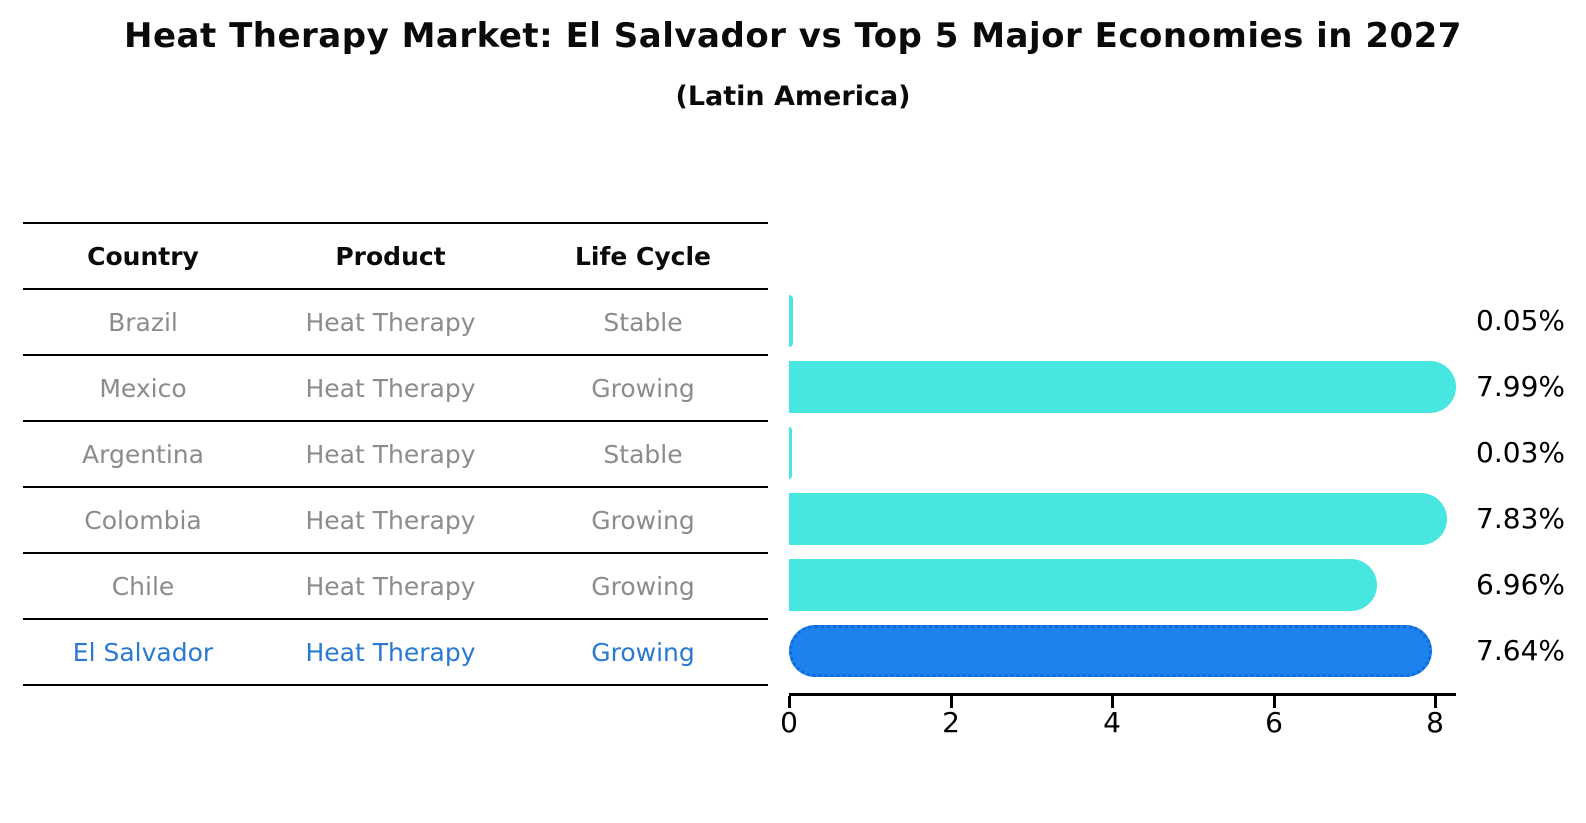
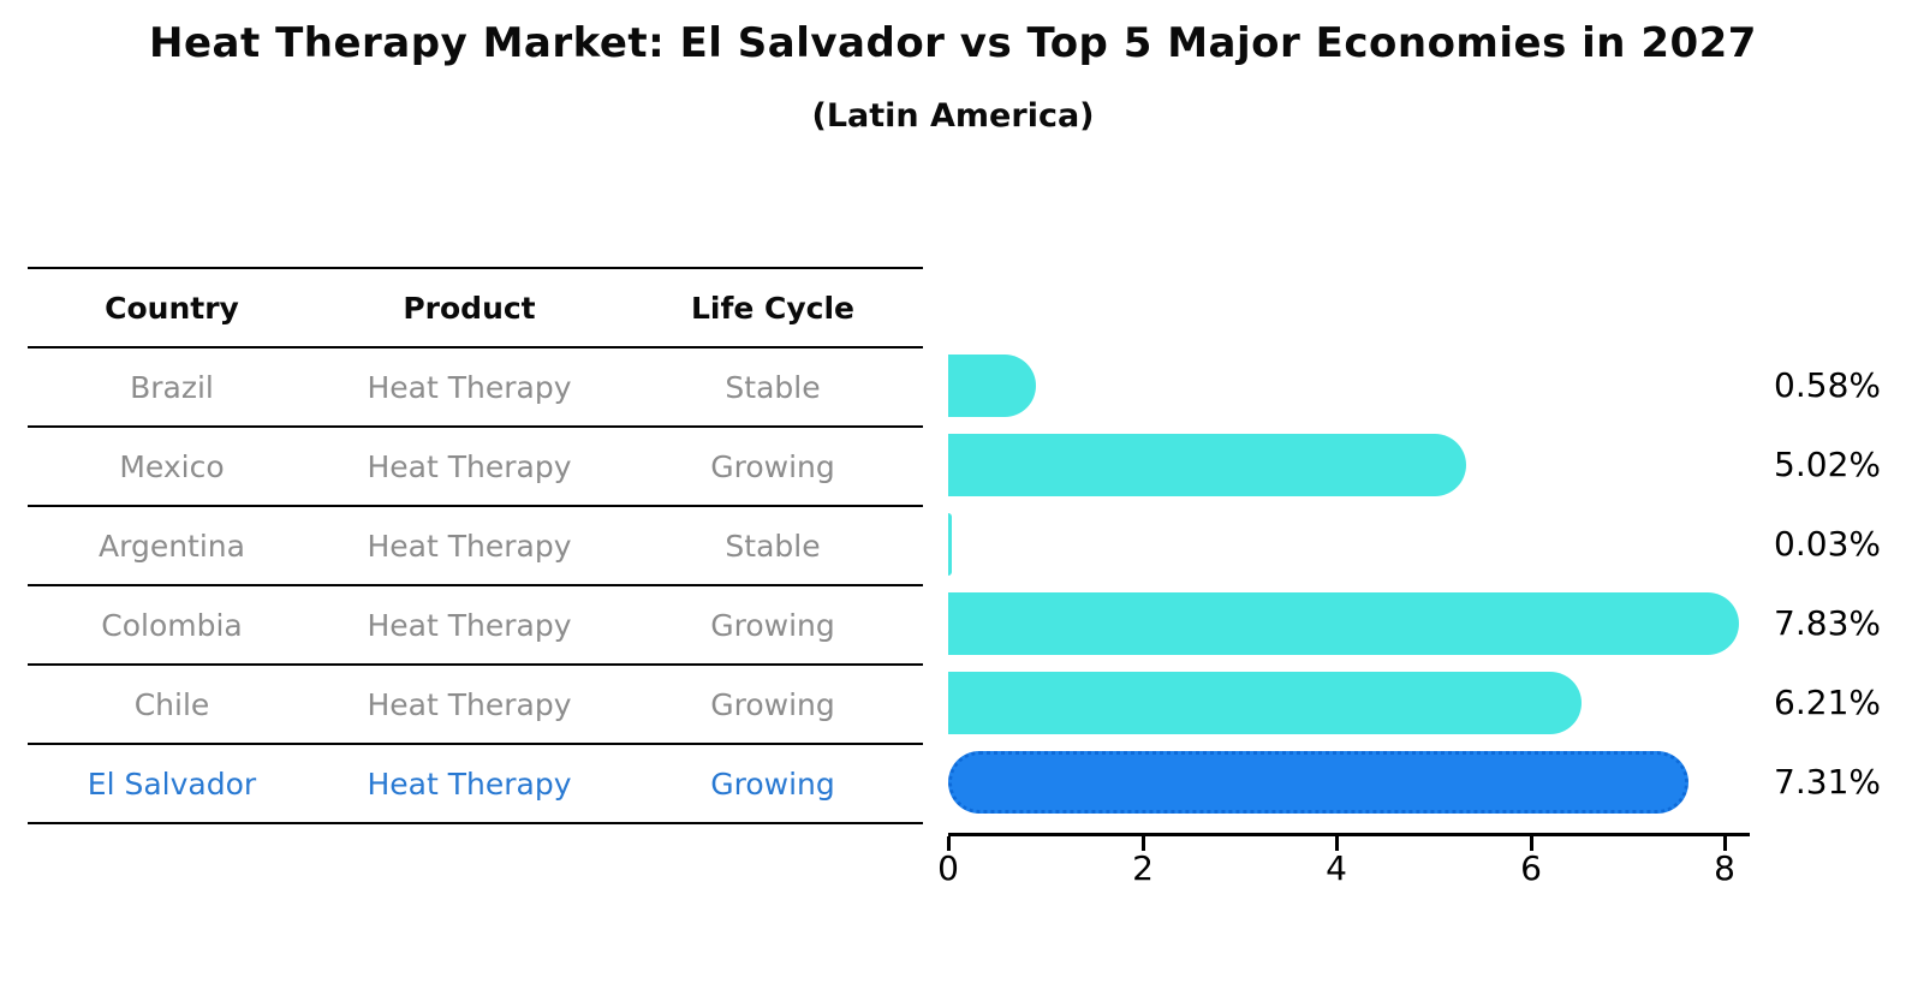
Brazil: 0.05% -> 0.58%
Mexico: 7.99% -> 5.02%
Chile: 6.96% -> 6.21%
El Salvador: 7.64% -> 7.31%
